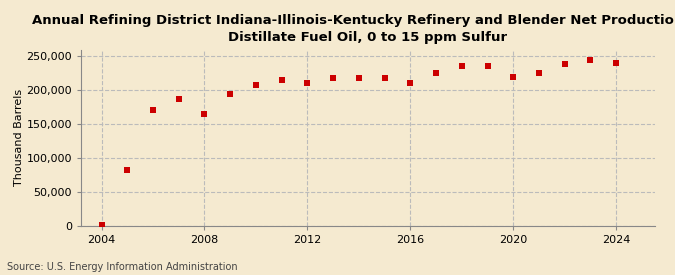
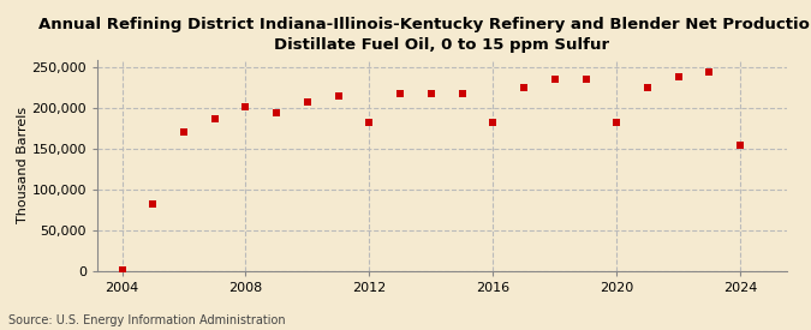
2008: 164,000 -> 202,000
2012: 210,000 -> 182,000
2016: 211,000 -> 182,000
2020: 220,000 -> 182,000
2024: 240,000 -> 154,000
